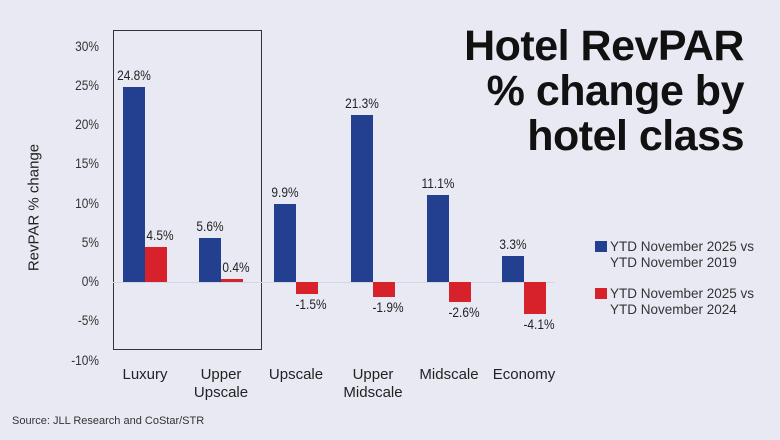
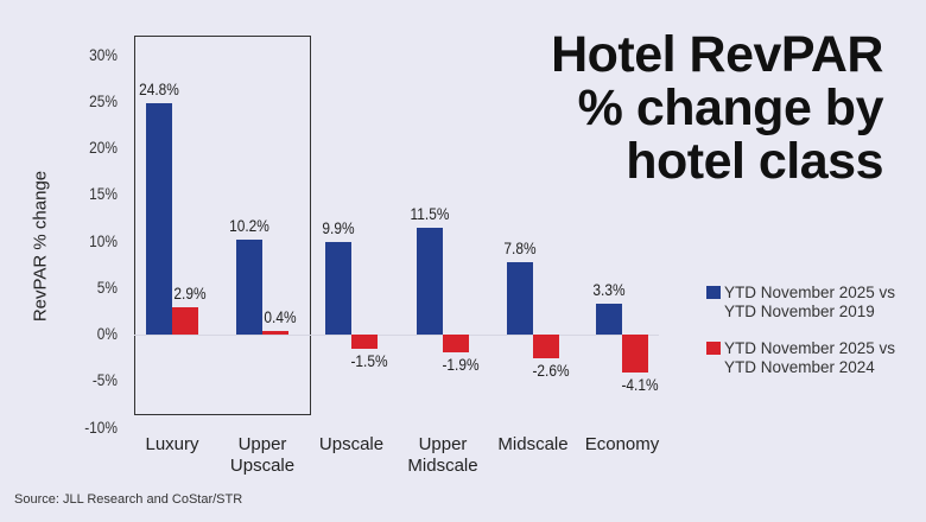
YTD November 2025 vs YTD November 2024/Luxury: 4.5% -> 2.9%
YTD November 2025 vs YTD November 2019/Upper Upscale: 5.6% -> 10.2%
YTD November 2025 vs YTD November 2019/Upper Midscale: 21.3% -> 11.5%
YTD November 2025 vs YTD November 2019/Midscale: 11.1% -> 7.8%
